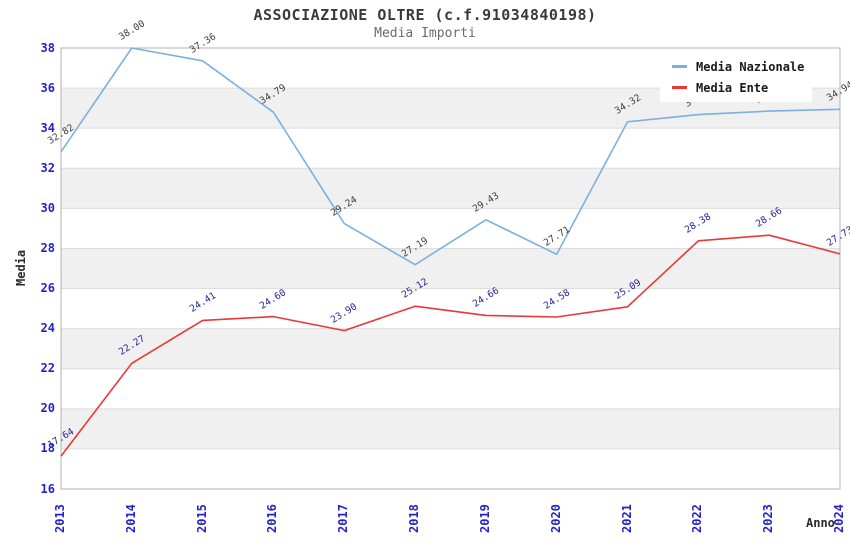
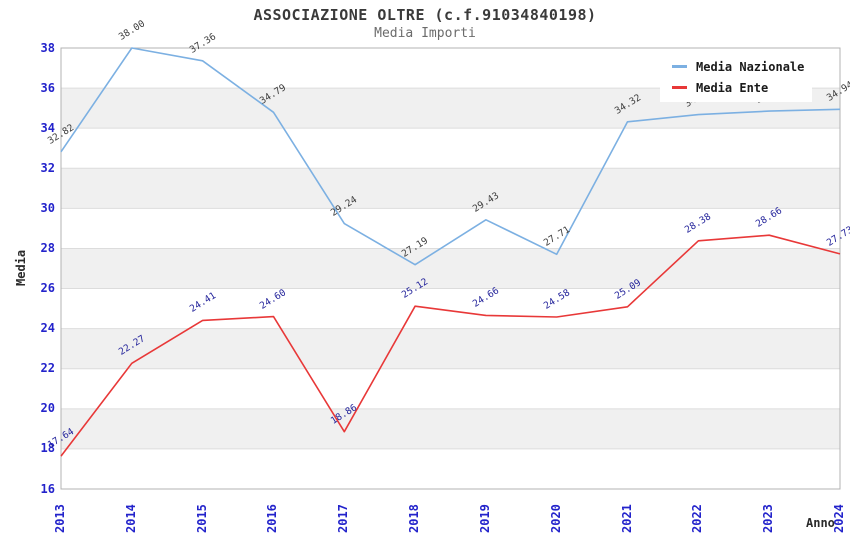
Media Ente/2017: 23.90 -> 18.86
